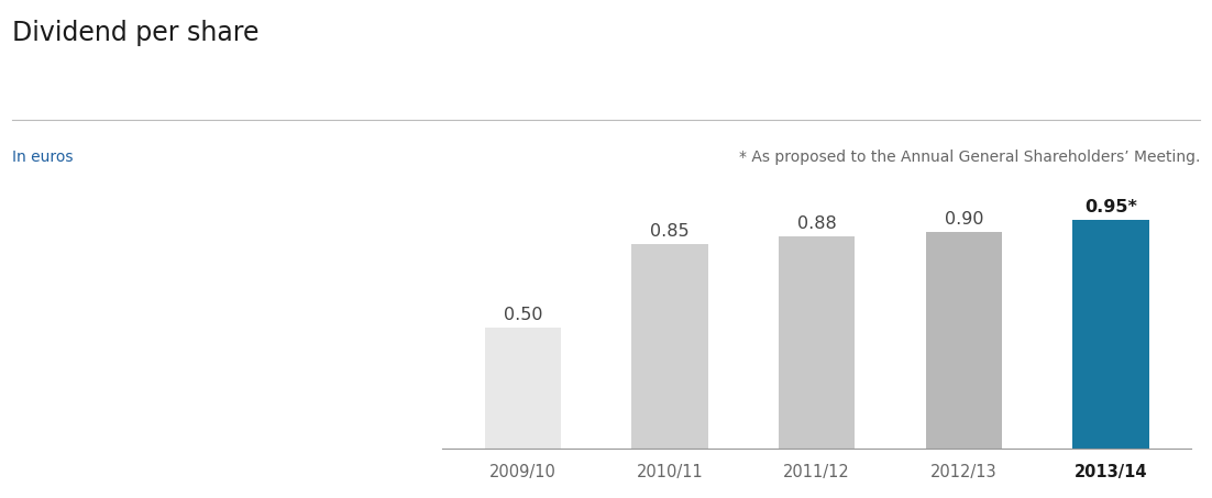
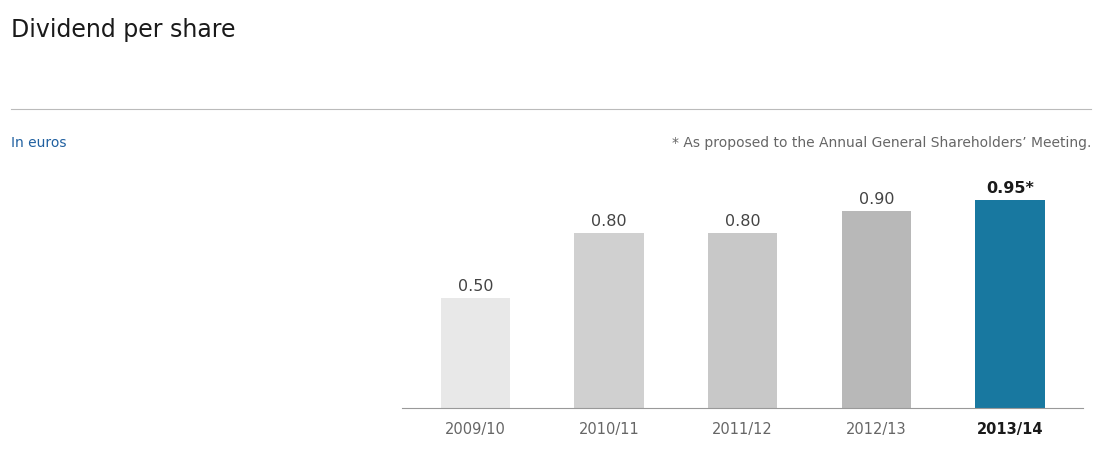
2010/11: 0.85 -> 0.80
2011/12: 0.88 -> 0.80
